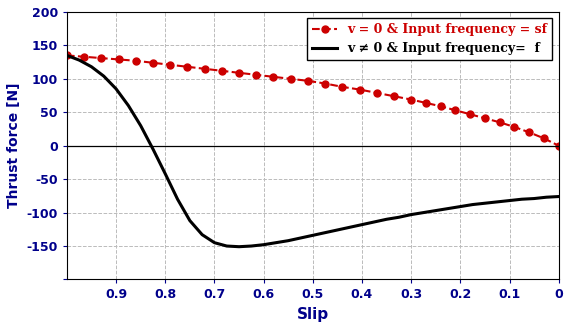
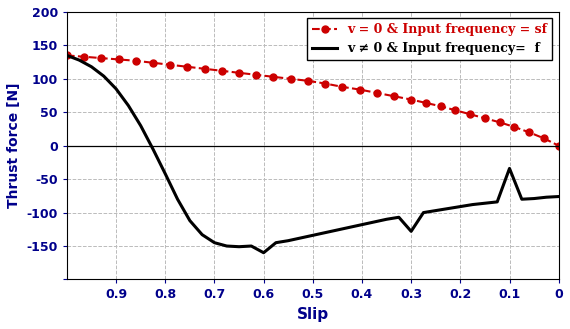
v ≠ 0 & Input frequency= f/0.6: -148 -> -160
v ≠ 0 & Input frequency= f/0.3: -103 -> -128
v ≠ 0 & Input frequency= f/0.1: -82 -> -34
